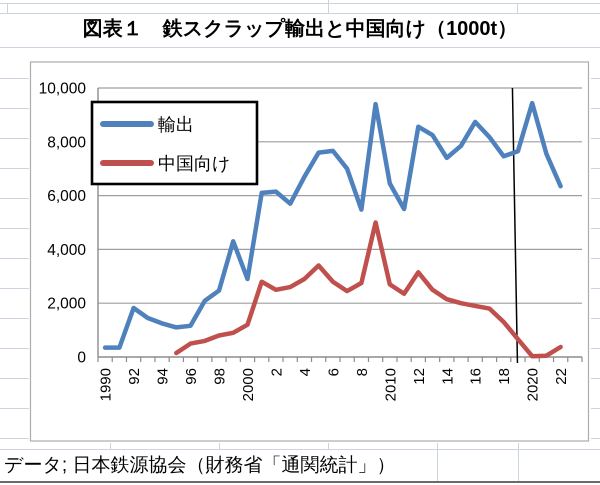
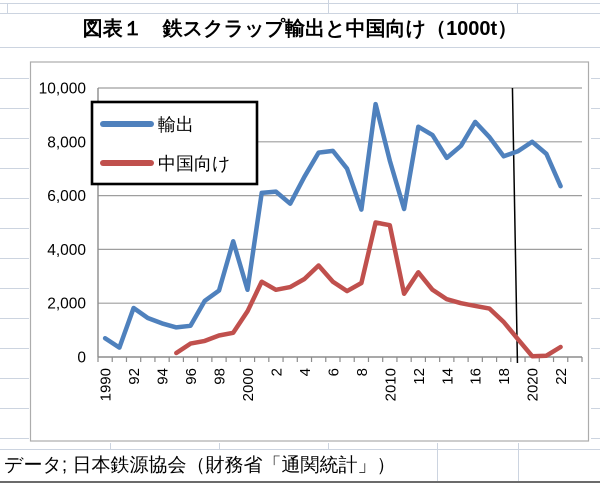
輸出/1990: 400 -> 700
輸出/2000: 2900 -> 2500
中国向け/2000: 1200 -> 1700
輸出/2010: 6400 -> 7300
中国向け/2010: 2700 -> 4900
輸出/2020: 9400 -> 8000
